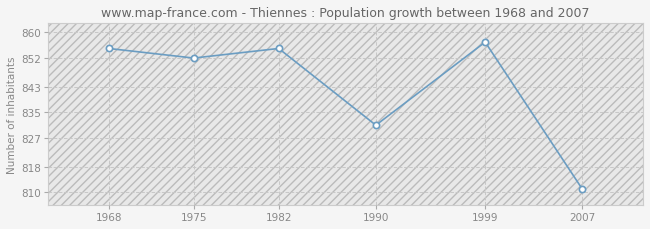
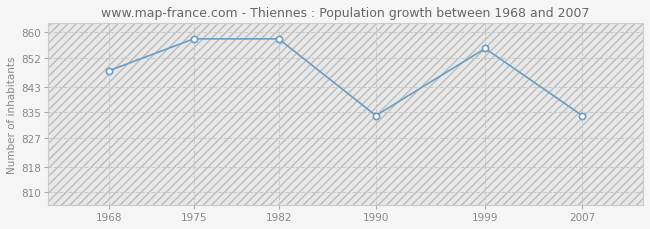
1968: 855 -> 848
1975: 852 -> 858
1982: 855 -> 858
1990: 831 -> 834
1999: 857 -> 855
2007: 811 -> 834
